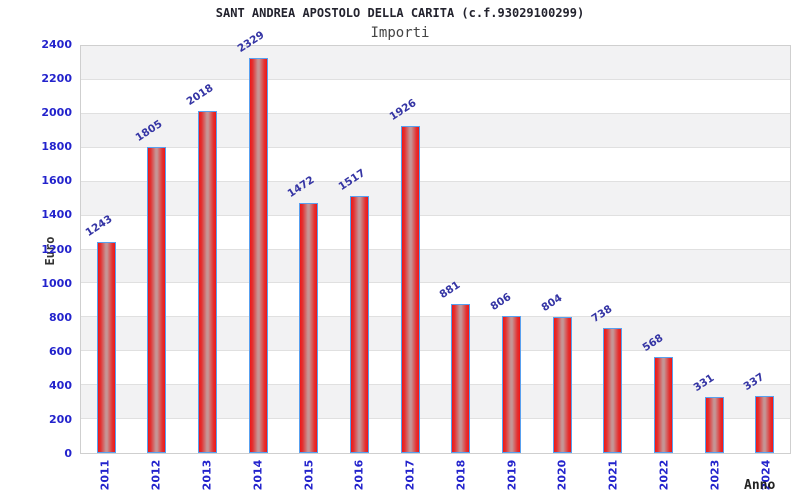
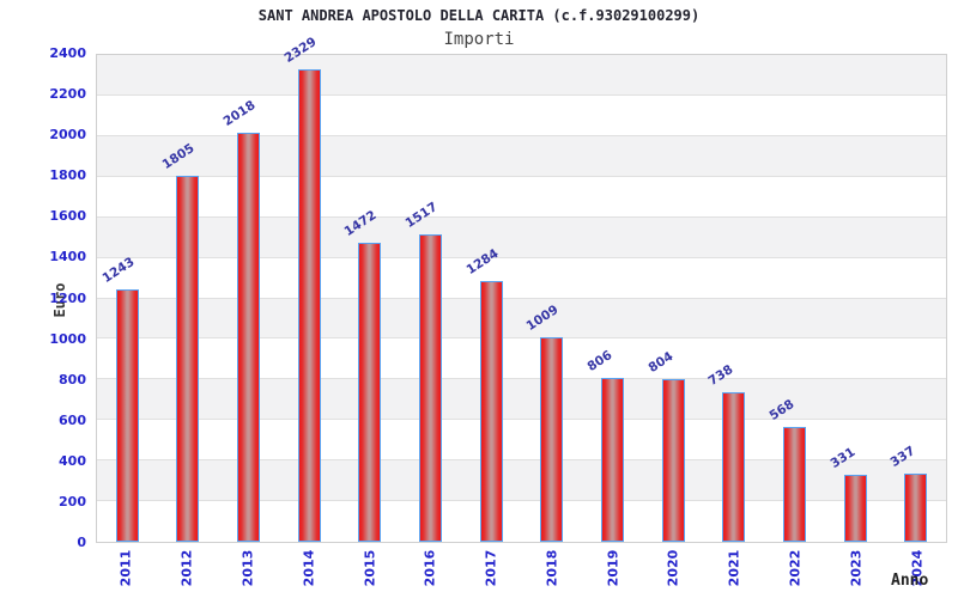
2017: 1926 -> 1284
2018: 881 -> 1009
